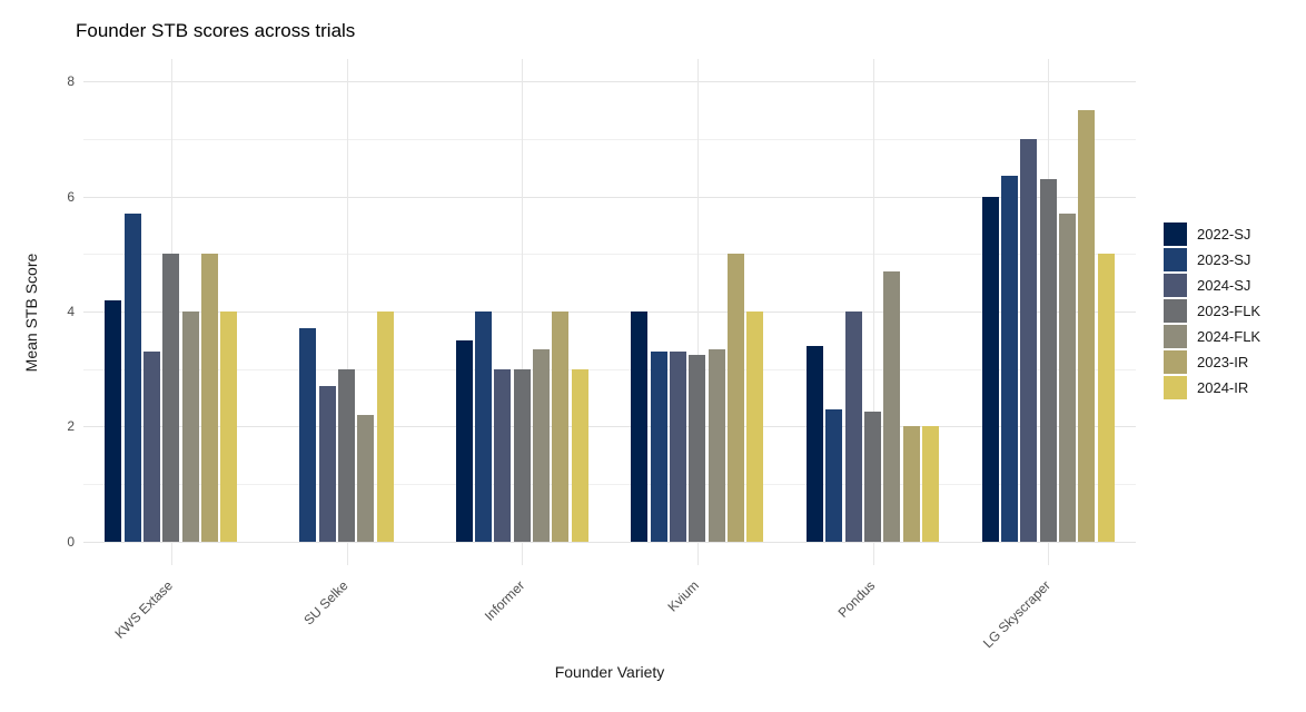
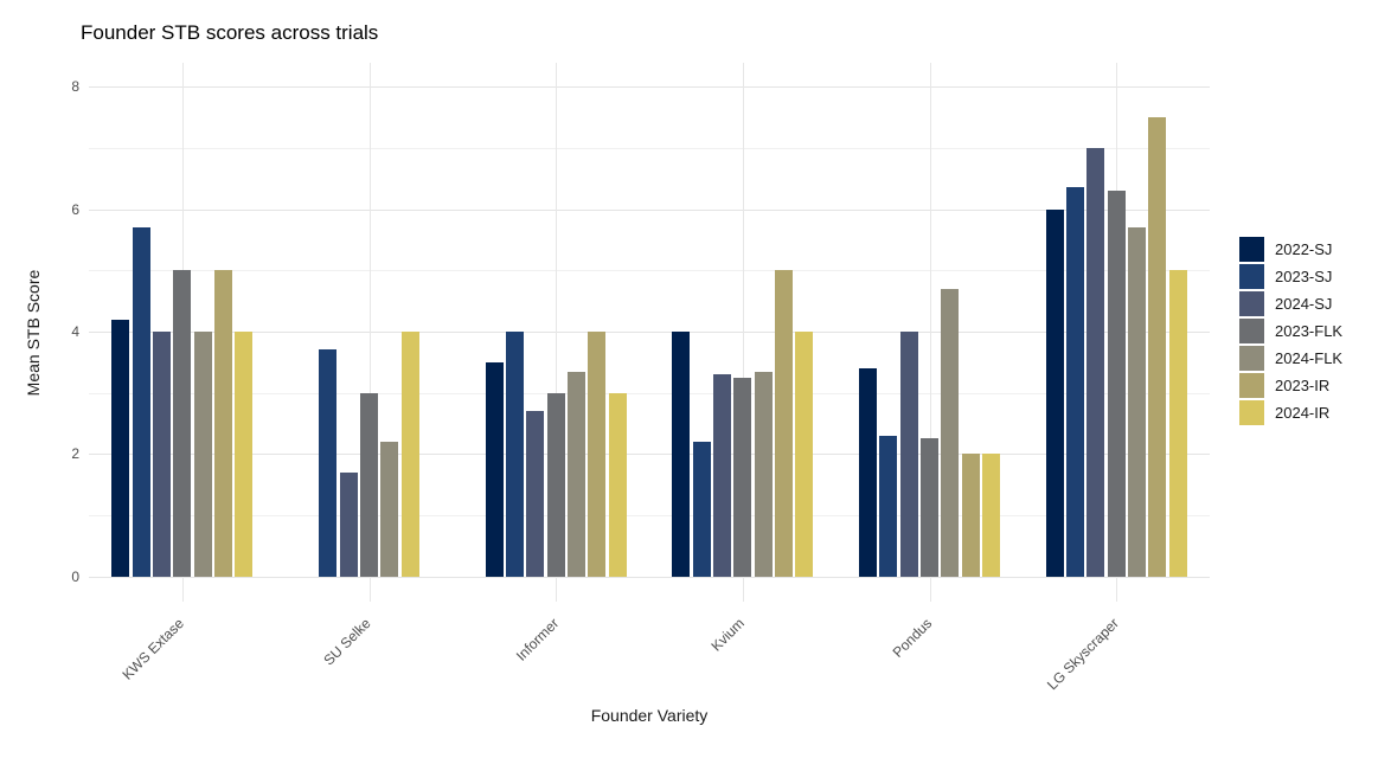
2024-SJ/KWS Extase: 3.3 -> 4.0
2024-SJ/SU Selke: 2.7 -> 1.7
2024-SJ/Informer: 3.0 -> 2.7
2023-SJ/Kvium: 3.3 -> 2.2
